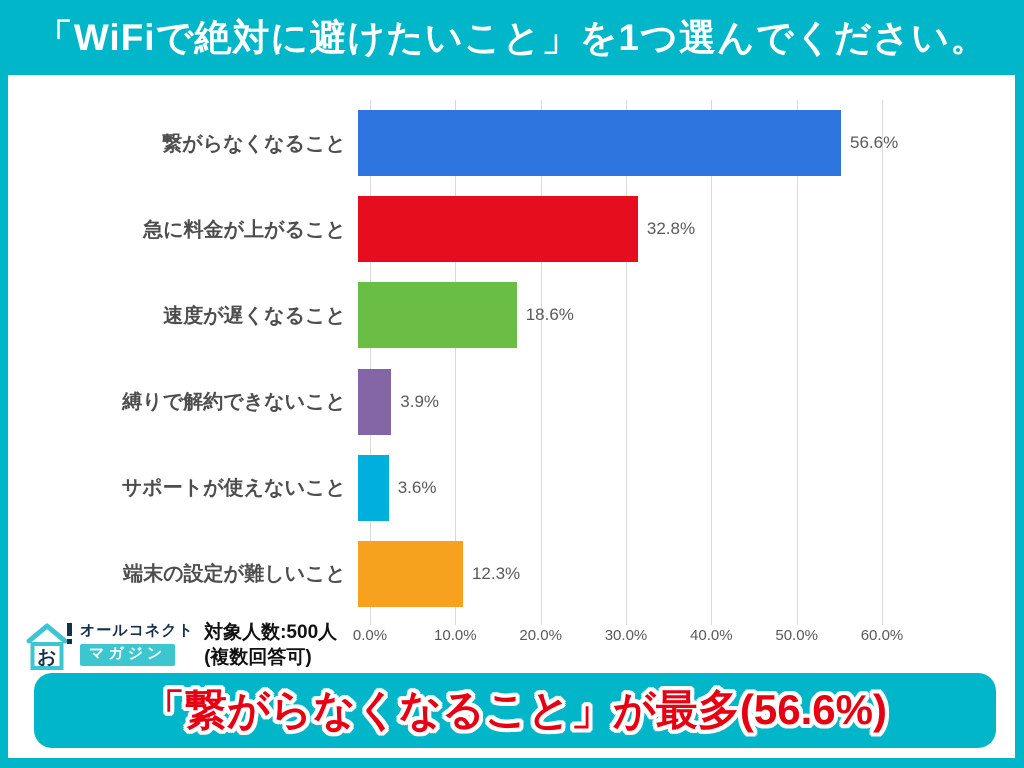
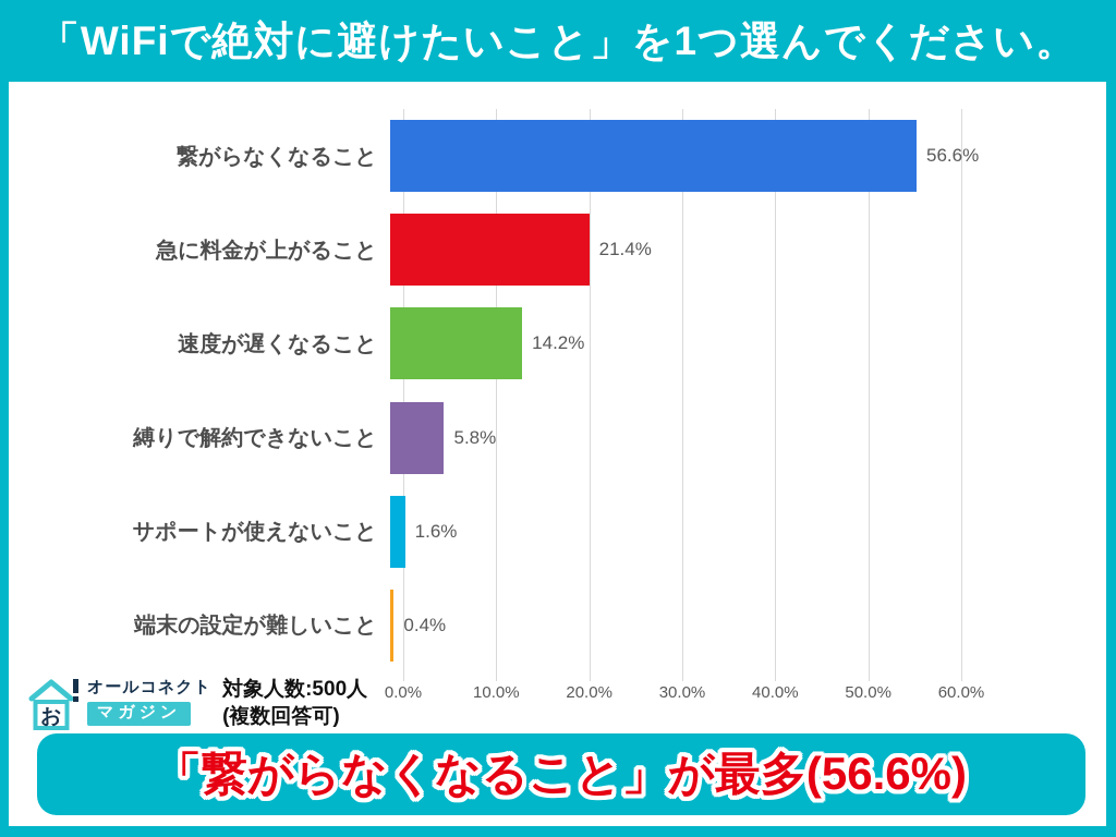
急に料金が上がること: 32.8% -> 21.4%
速度が遅くなること: 18.6% -> 14.2%
縛りで解約できないこと: 3.9% -> 5.8%
サポートが使えないこと: 3.6% -> 1.6%
端末の設定が難しいこと: 12.3% -> 0.4%
